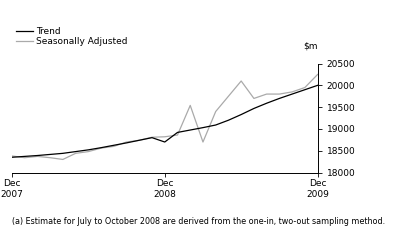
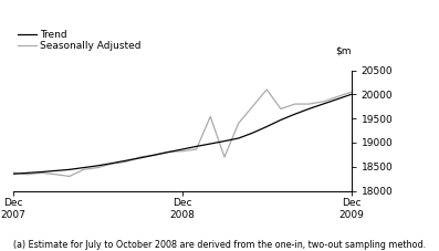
Trend/Dec 2008: 18700 -> 18860
Seasonally Adjusted/Dec 2009: 20250 -> 20050
